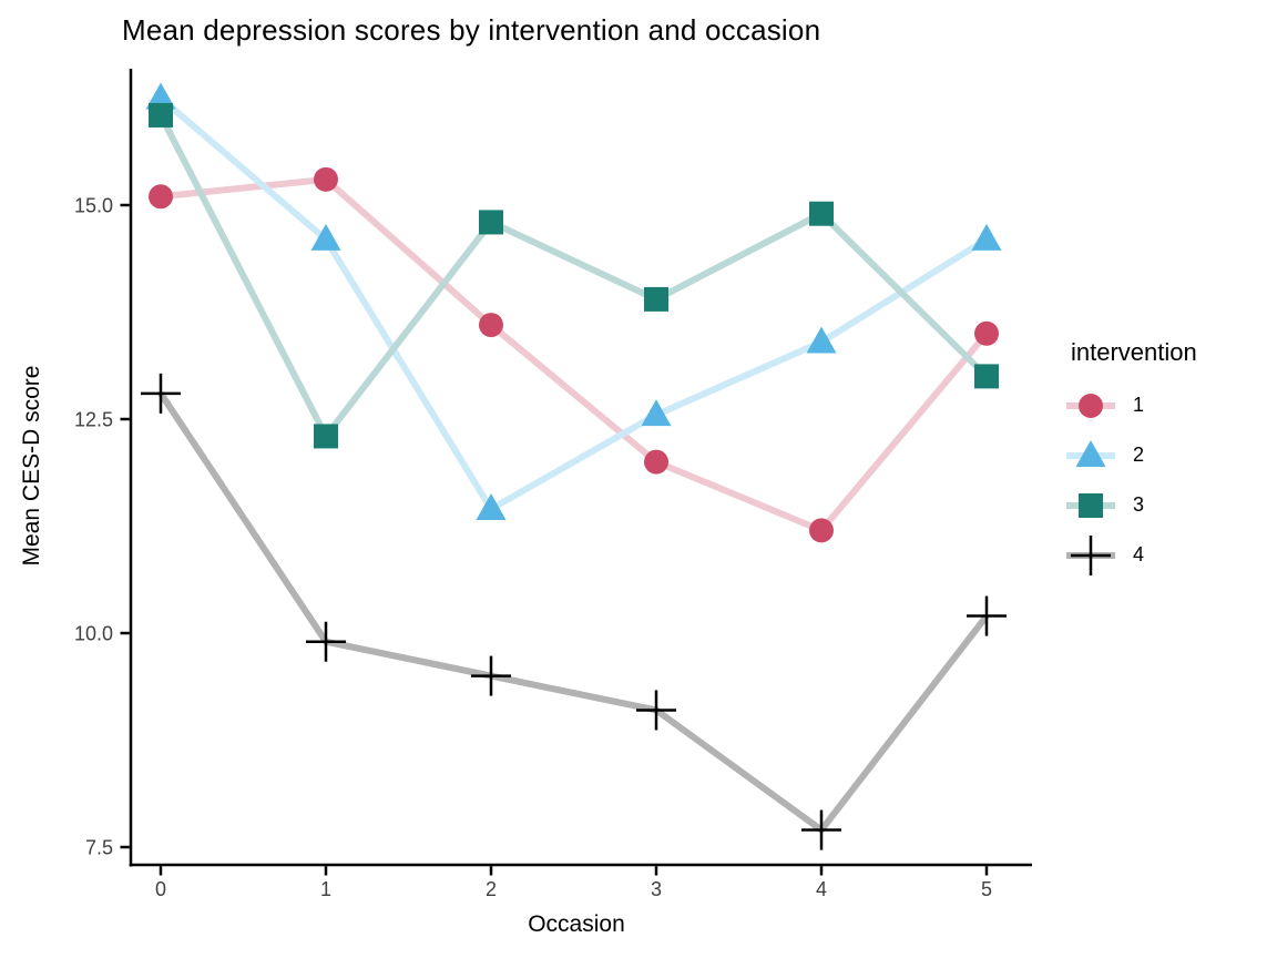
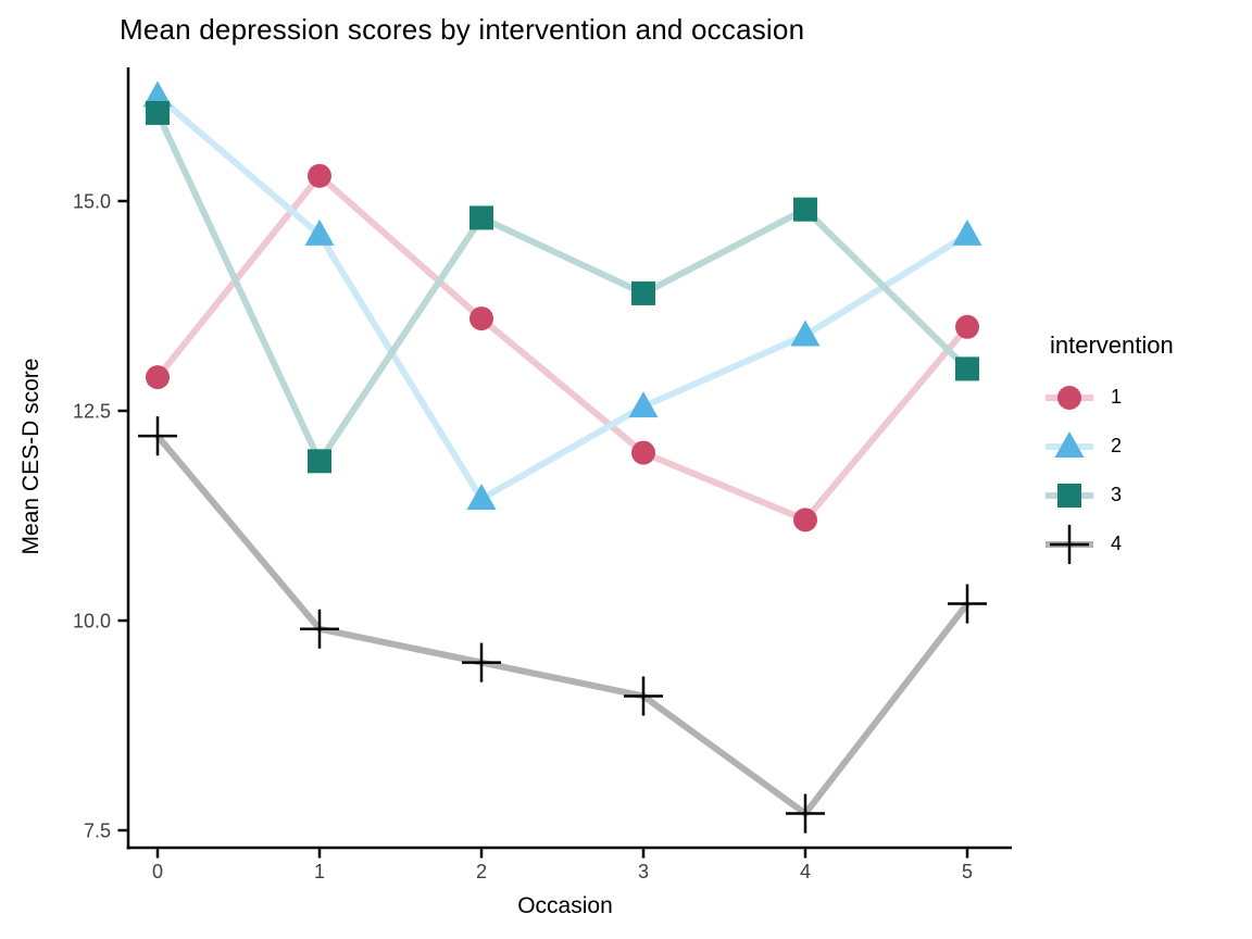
1/0: 15.1 -> 12.9
4/0: 12.8 -> 12.2
3/1: 12.3 -> 11.9
